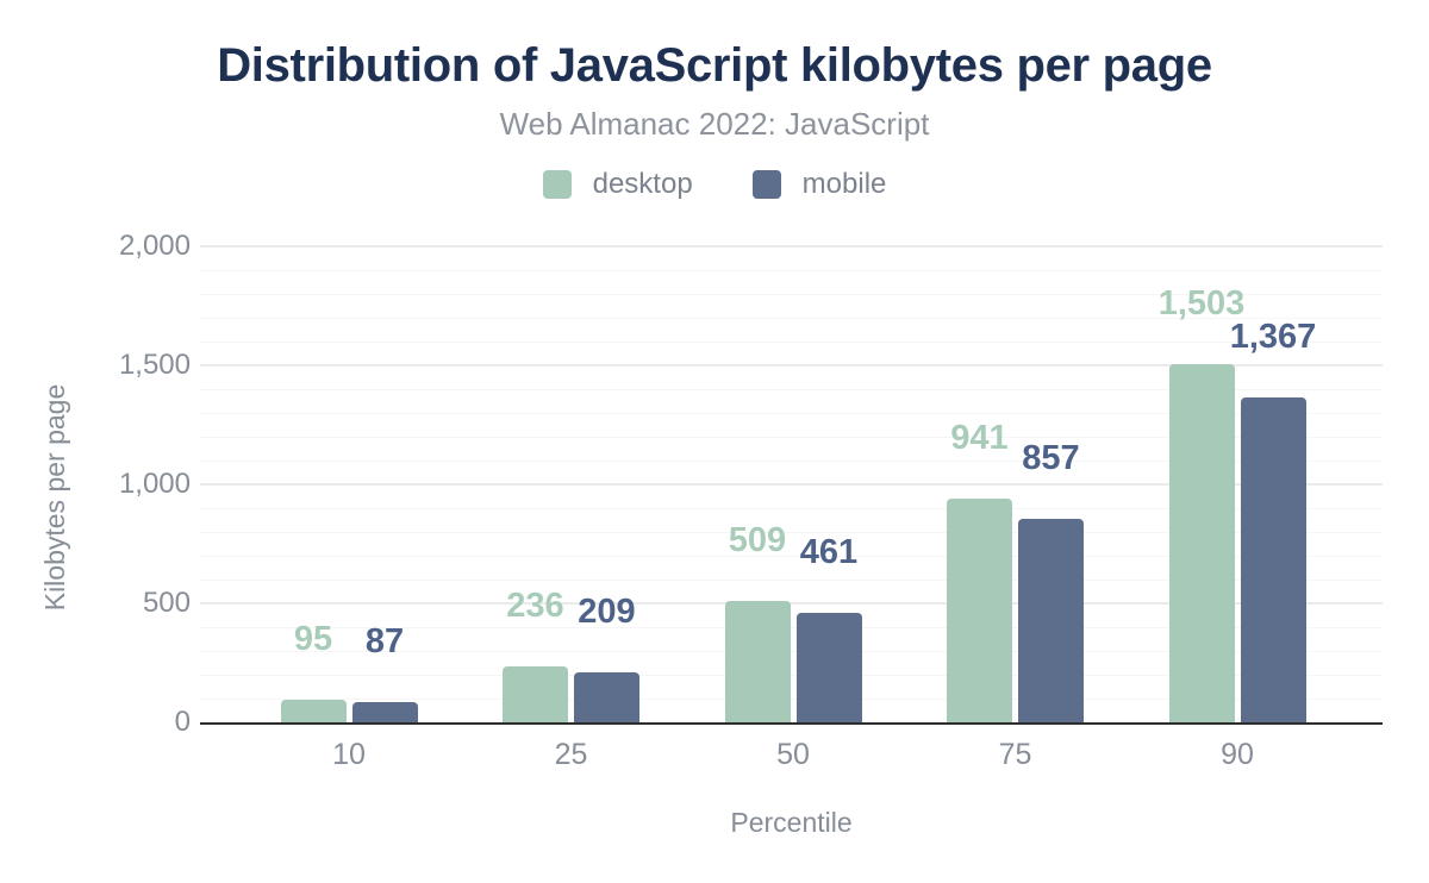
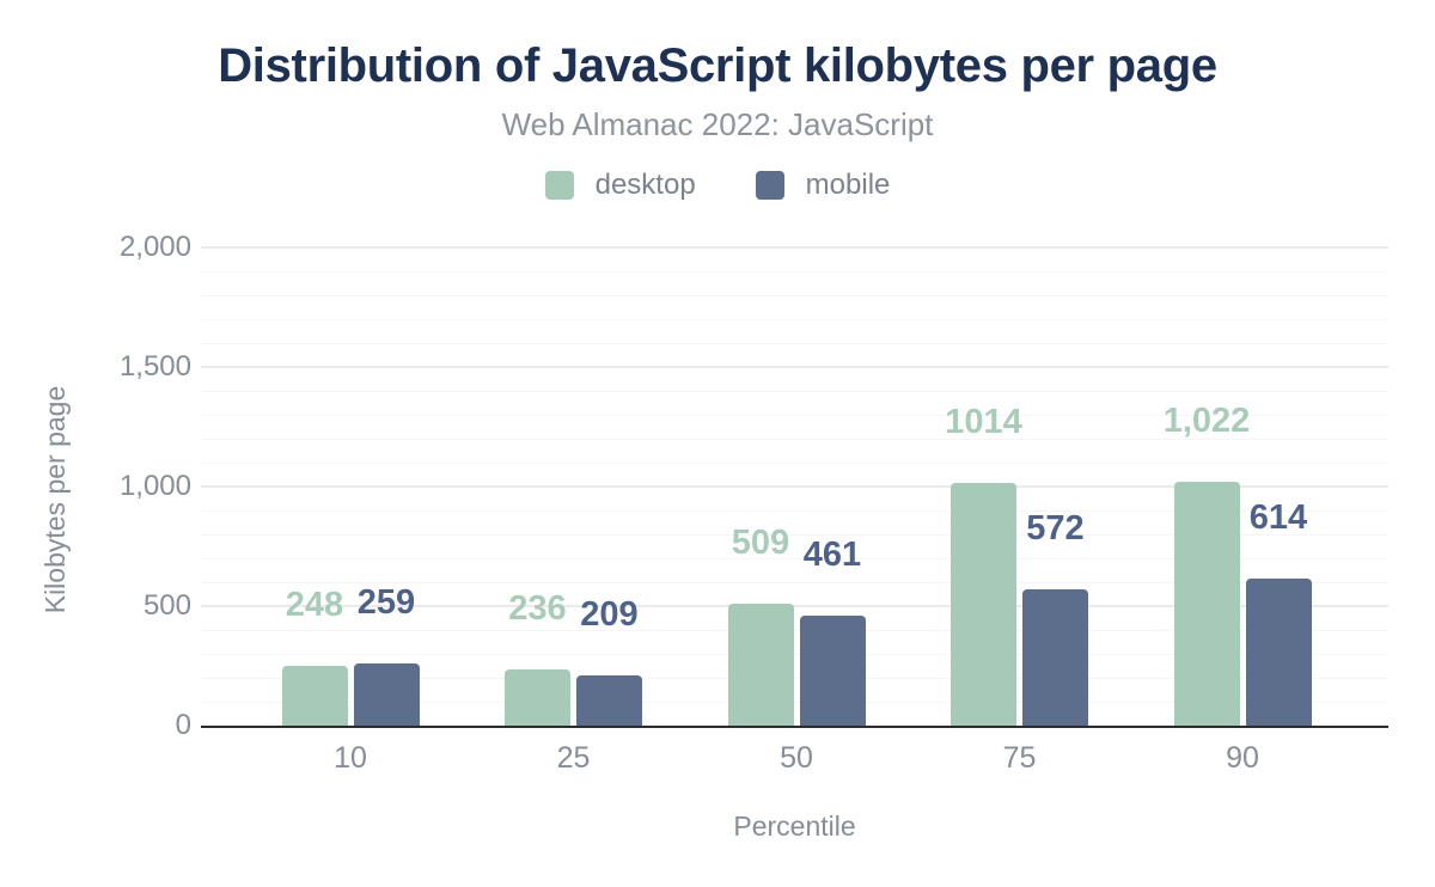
desktop/10: 95 -> 248
mobile/10: 87 -> 259
desktop/75: 941 -> 1014
mobile/75: 857 -> 572
desktop/90: 1,503 -> 1,022
mobile/90: 1,367 -> 614
